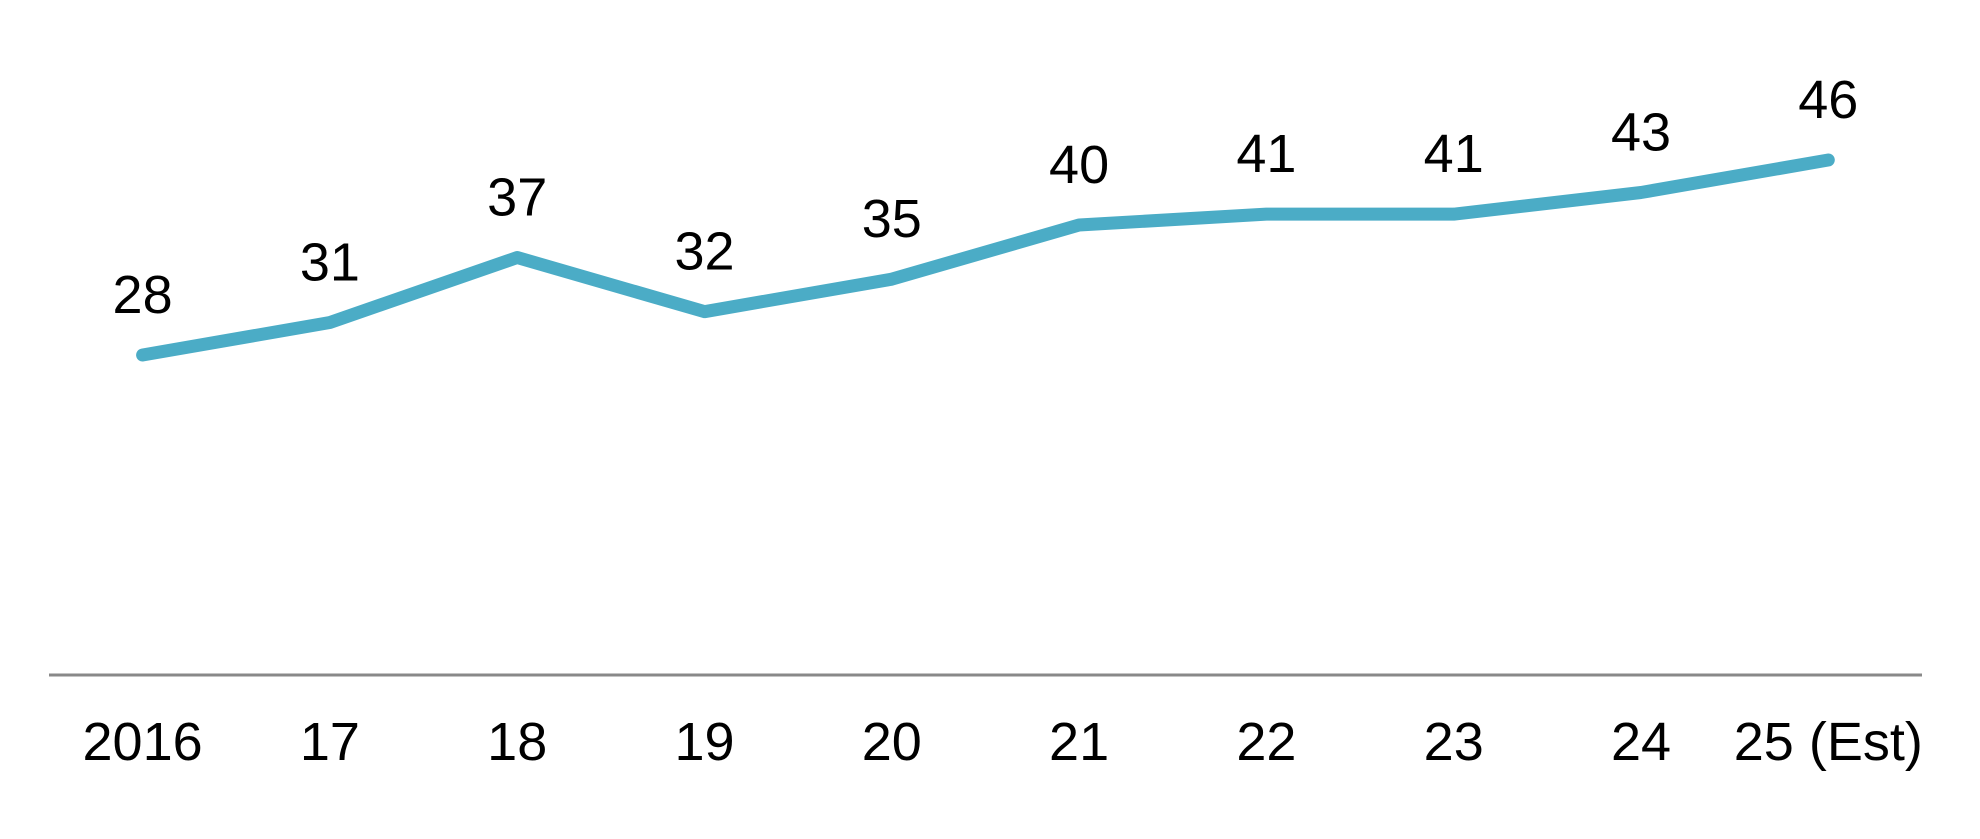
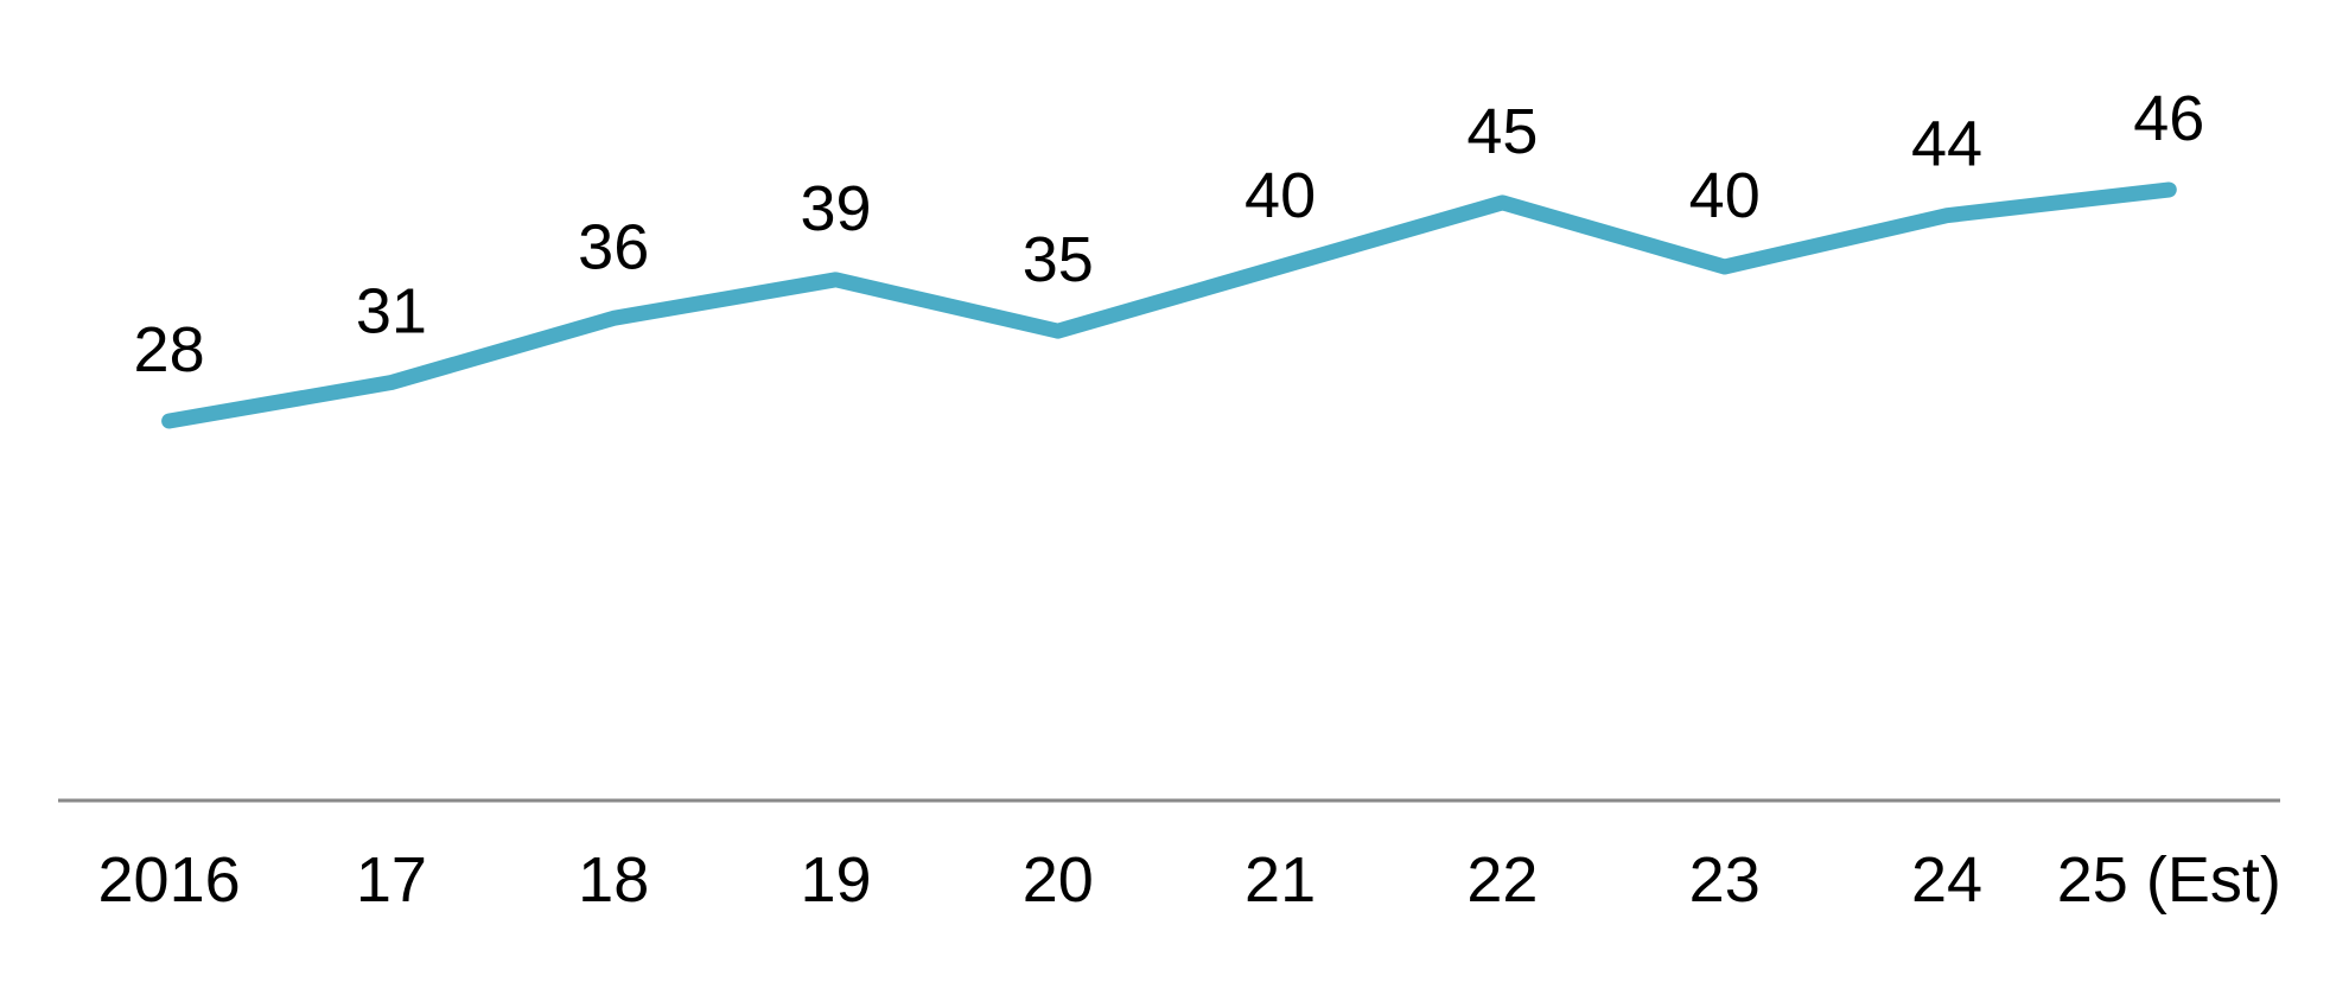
18: 37 -> 36
19: 32 -> 39
22: 41 -> 45
23: 41 -> 40
24: 43 -> 44
